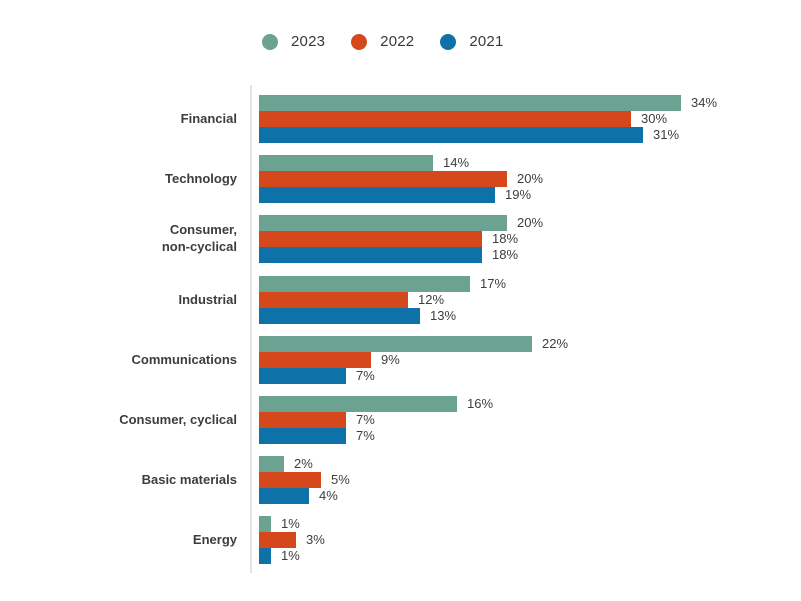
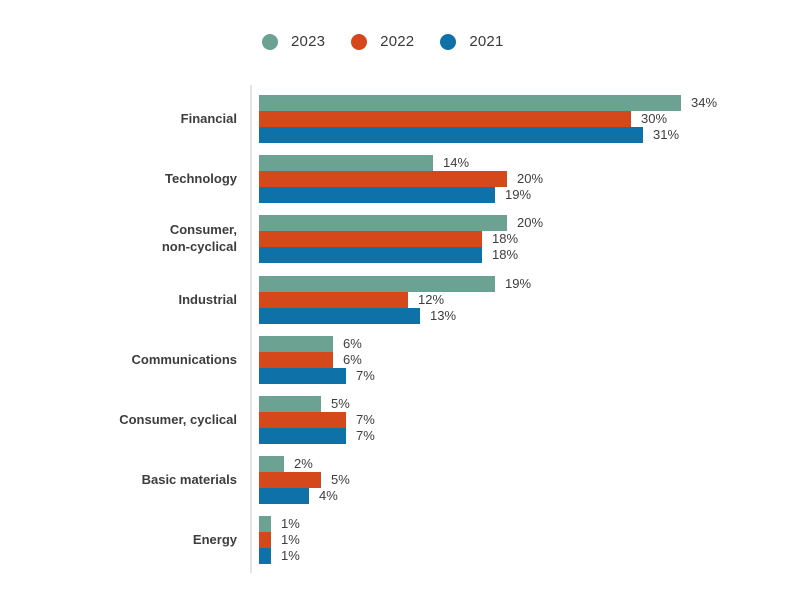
2023/Industrial: 17% -> 19%
2023/Communications: 22% -> 6%
2022/Communications: 9% -> 6%
2023/Consumer, cyclical: 16% -> 5%
2022/Energy: 3% -> 1%
